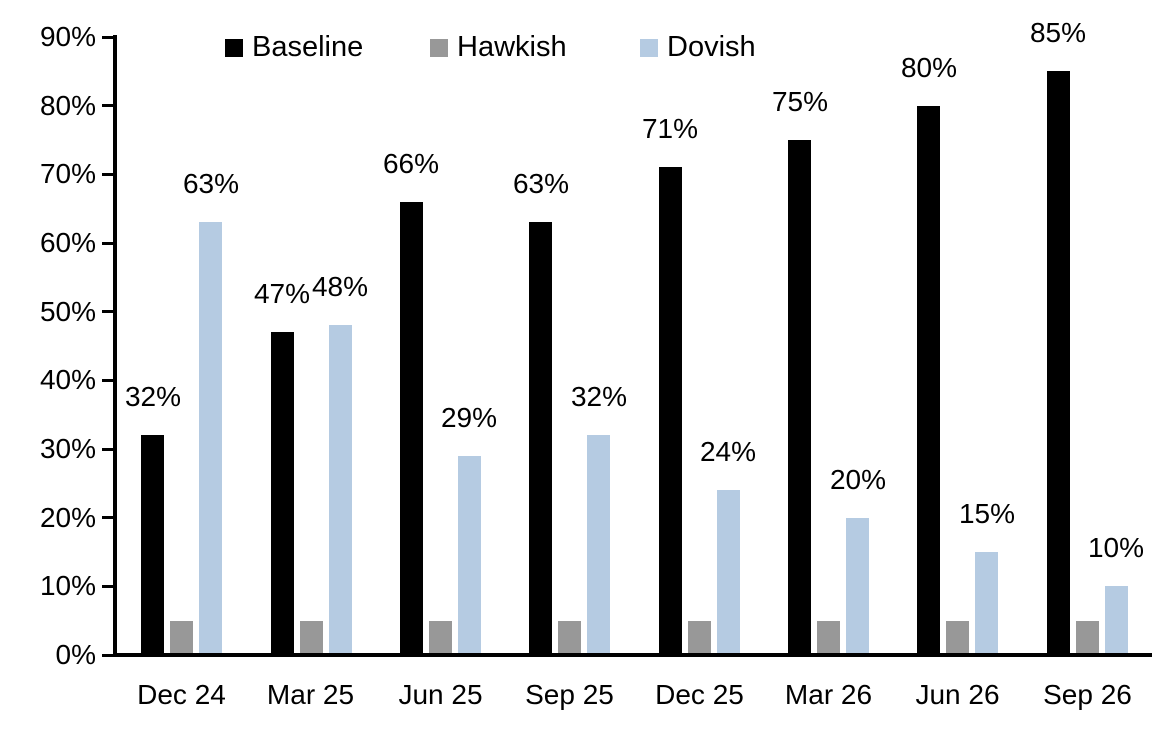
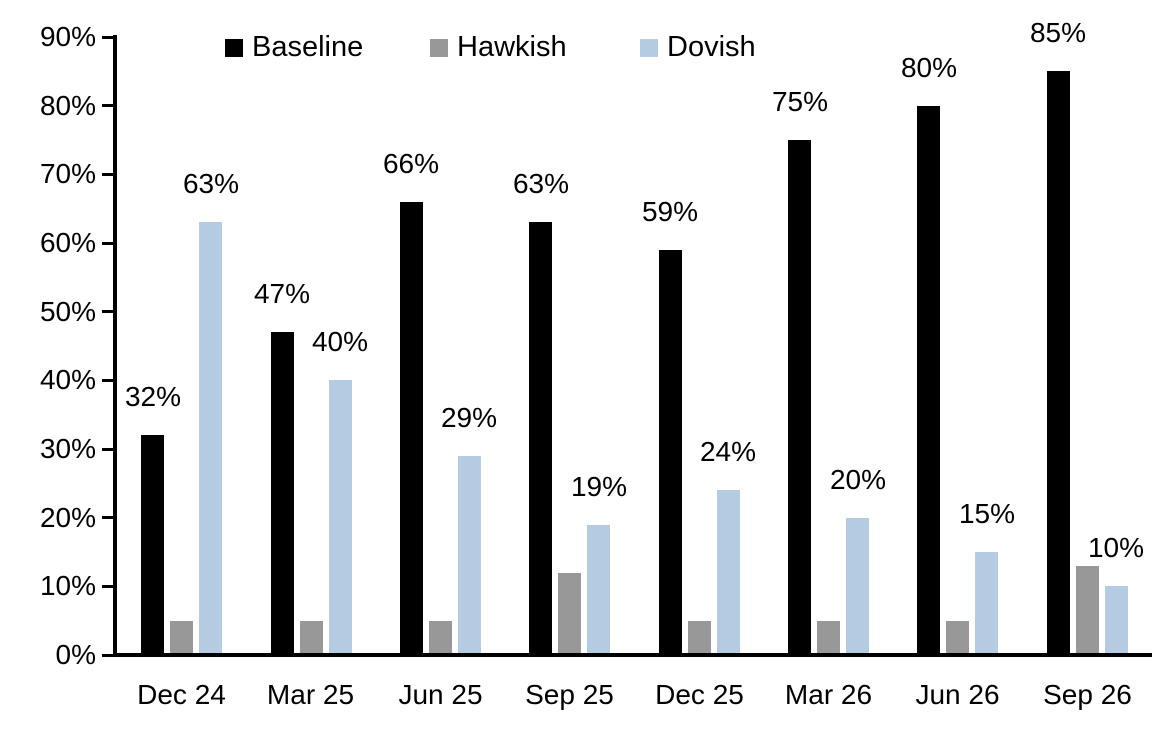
Dovish/Mar 25: 48% -> 40%
Hawkish/Sep 25: 5% -> 12%
Dovish/Sep 25: 32% -> 19%
Baseline/Dec 25: 71% -> 59%
Hawkish/Sep 26: 5% -> 13%
